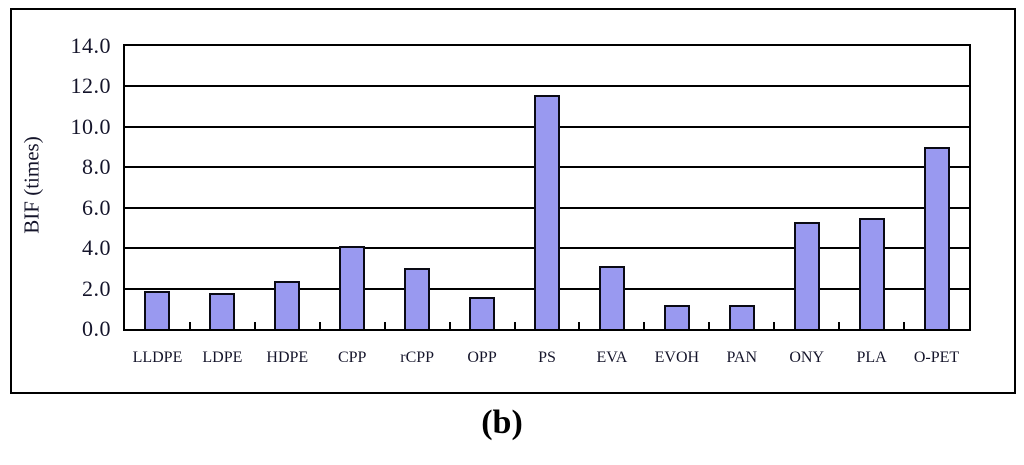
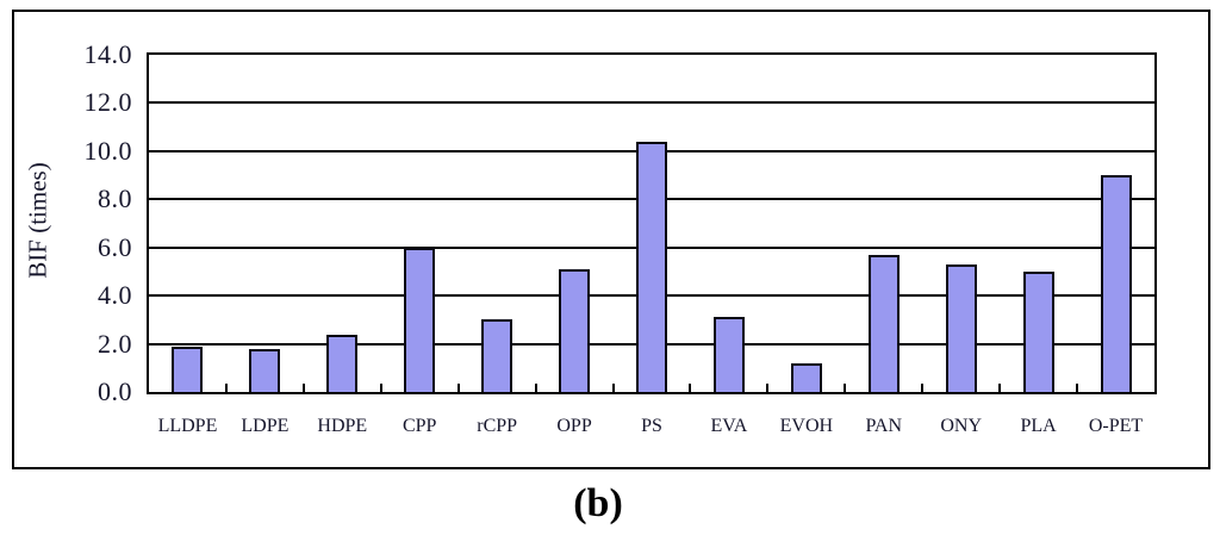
CPP: 4.1 -> 6.0
OPP: 1.6 -> 5.1
PS: 11.6 -> 10.4
PAN: 1.2 -> 5.7
PLA: 5.5 -> 5.0
